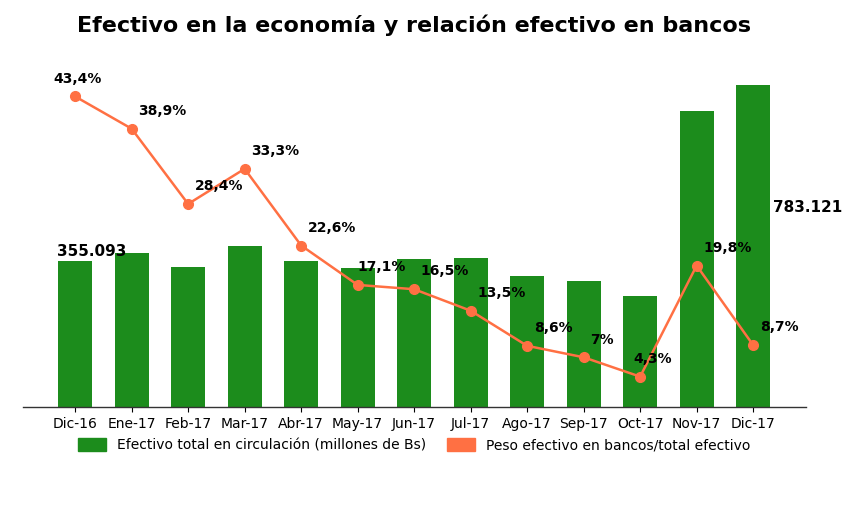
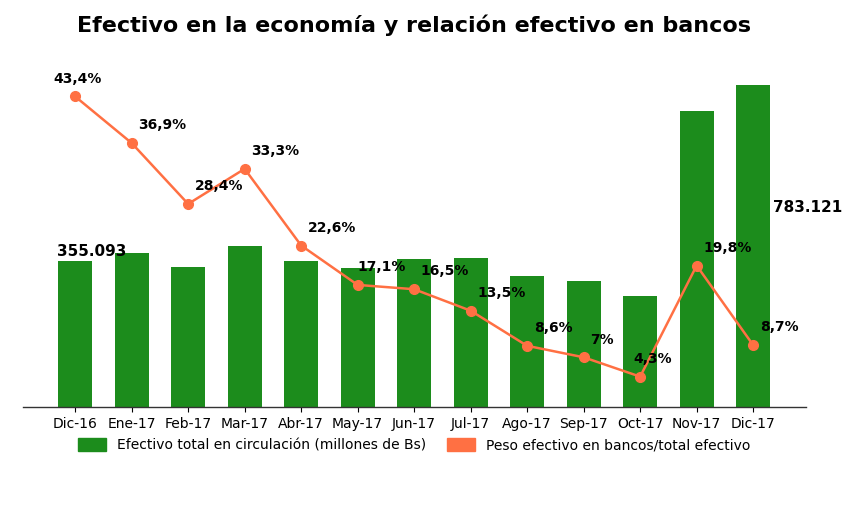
Peso efectivo en bancos/total efectivo/Ene-17: 38,9% -> 36,9%
